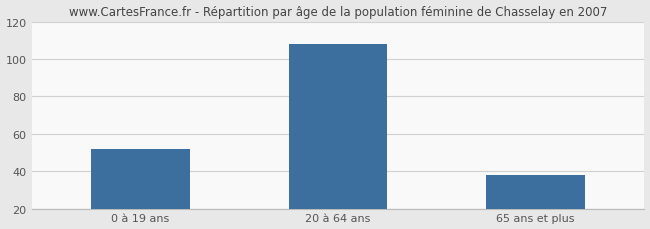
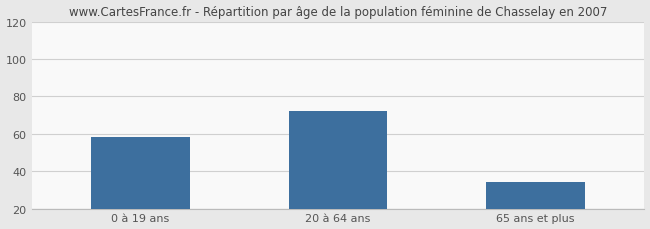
0 à 19 ans: 52 -> 58
20 à 64 ans: 108 -> 72
65 ans et plus: 38 -> 34
